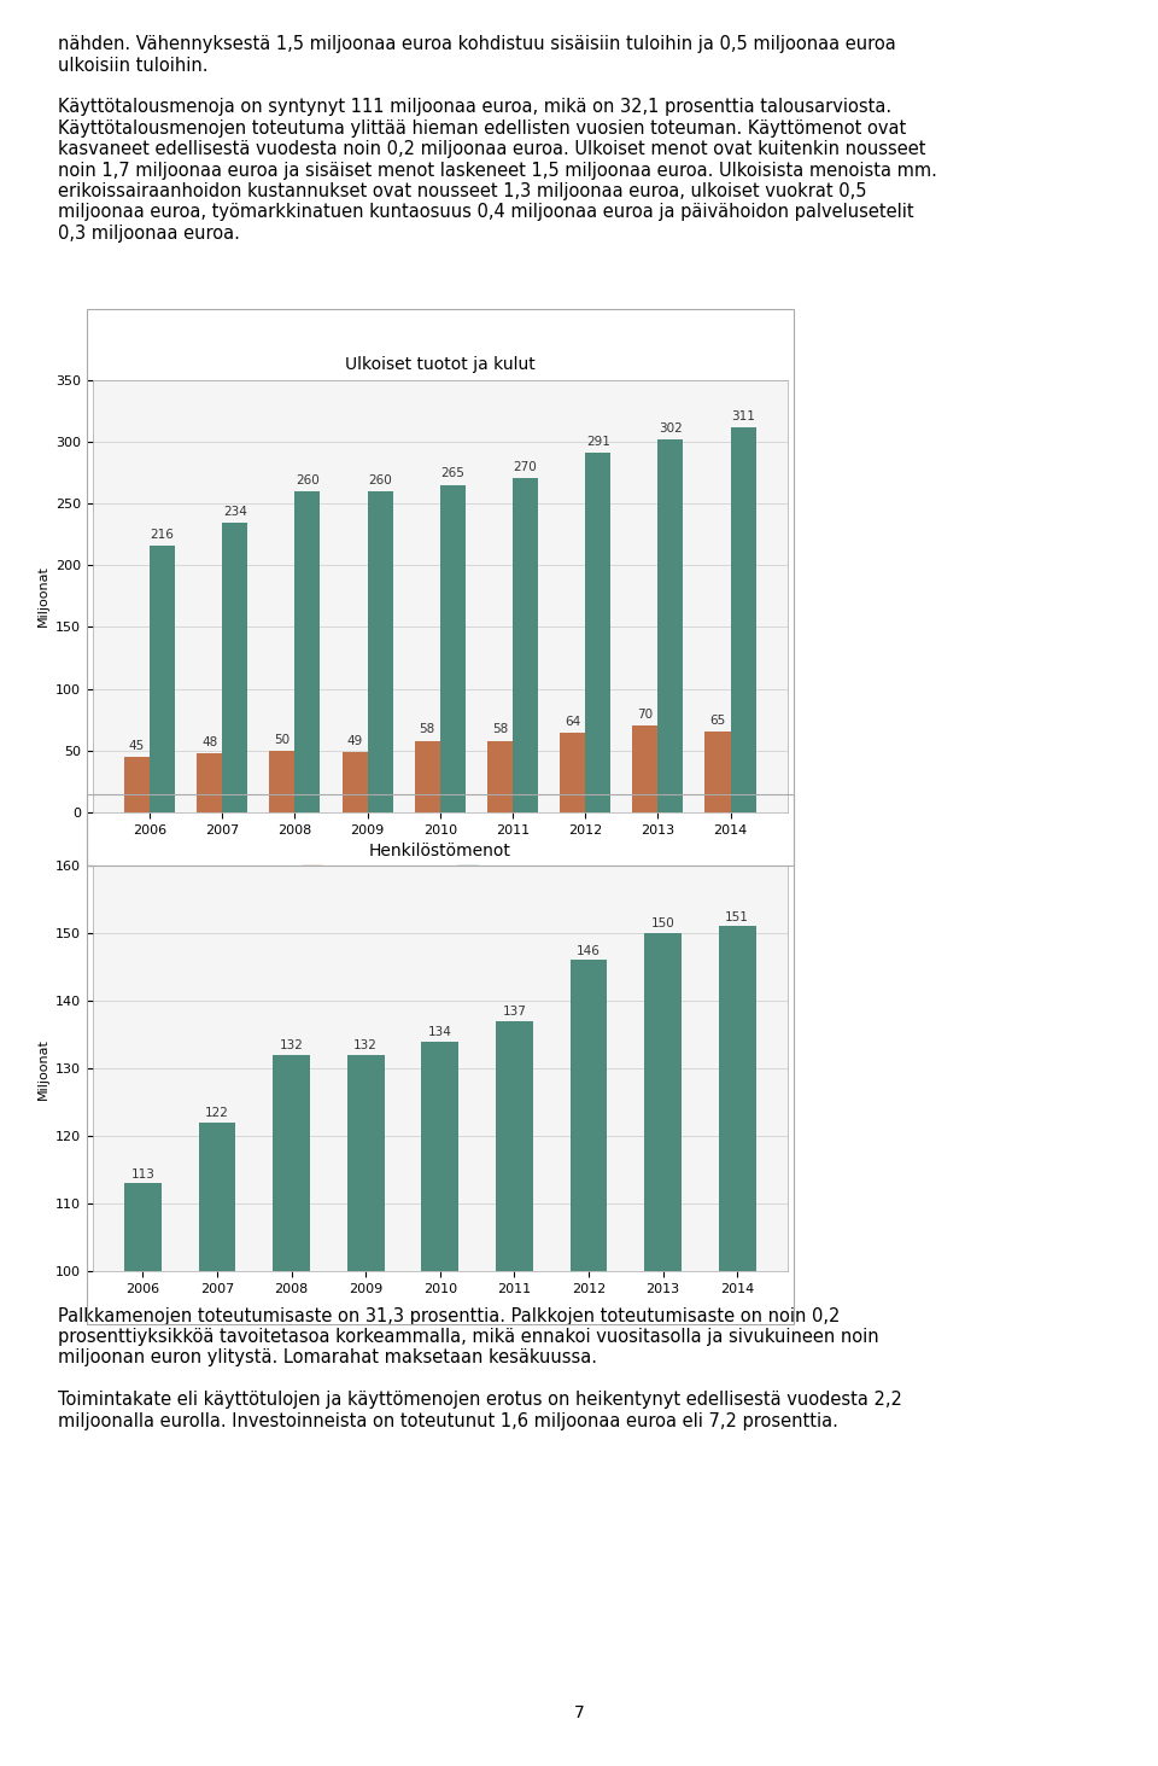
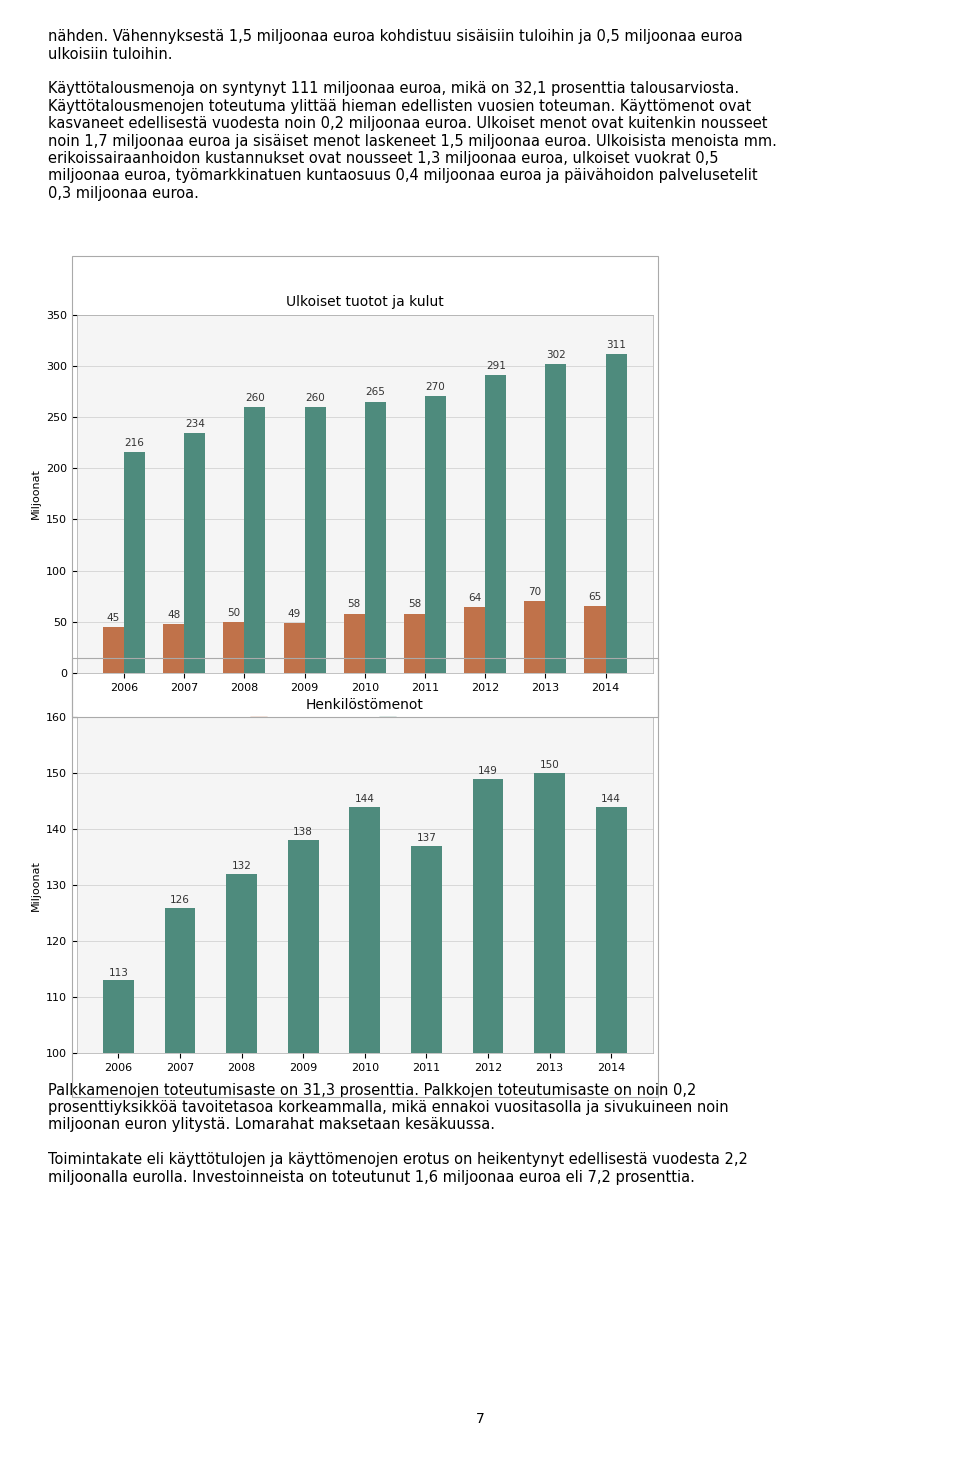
Henkilöstömenot/2007: 122 -> 126
Henkilöstömenot/2009: 132 -> 138
Henkilöstömenot/2010: 134 -> 144
Henkilöstömenot/2012: 146 -> 149
Henkilöstömenot/2014: 151 -> 144
